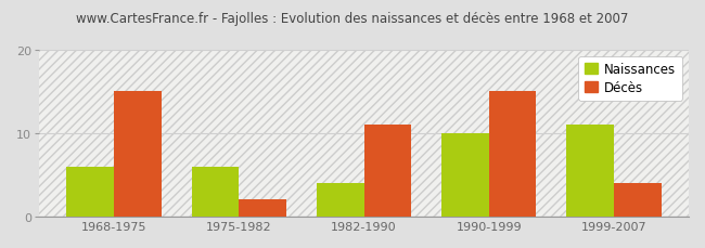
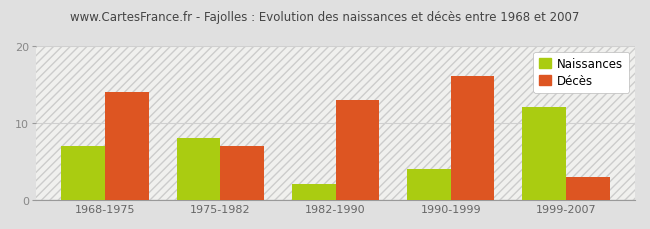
Naissances/1968-1975: 6 -> 7
Décès/1968-1975: 15 -> 14
Naissances/1975-1982: 6 -> 8
Décès/1975-1982: 2 -> 7
Naissances/1982-1990: 4 -> 2
Décès/1982-1990: 11 -> 13
Naissances/1990-1999: 10 -> 4
Décès/1990-1999: 15 -> 16
Naissances/1999-2007: 11 -> 12
Décès/1999-2007: 4 -> 3
